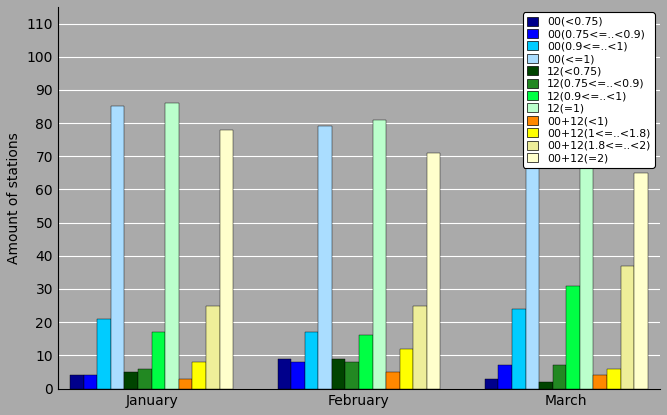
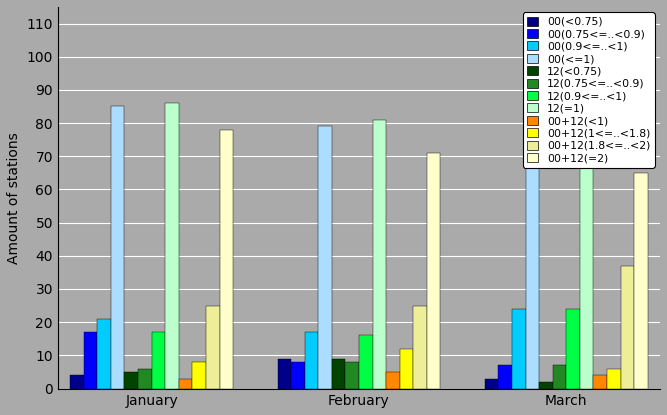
00(0.75<=..<0.9)/January: 4 -> 17
12(0.9<=..<1)/March: 31 -> 24
